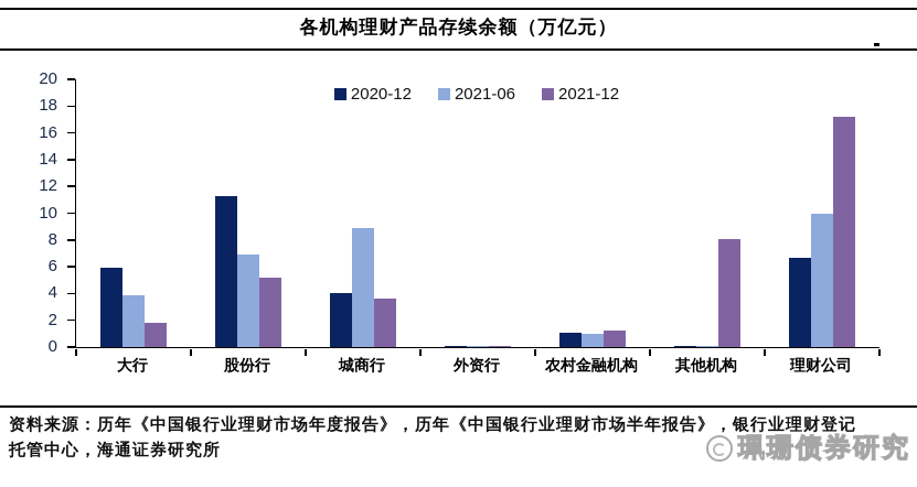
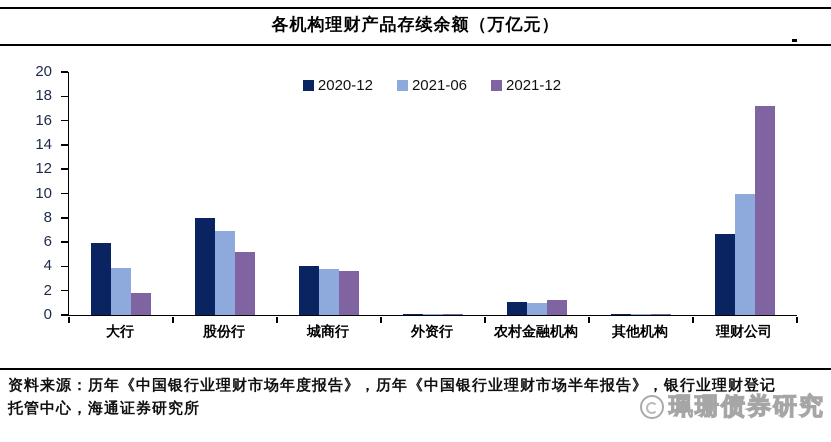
2020-12/股份行: 11.3 -> 8.0
2021-06/城商行: 8.9 -> 3.8
2021-12/其他机构: 8.1 -> 0.1
